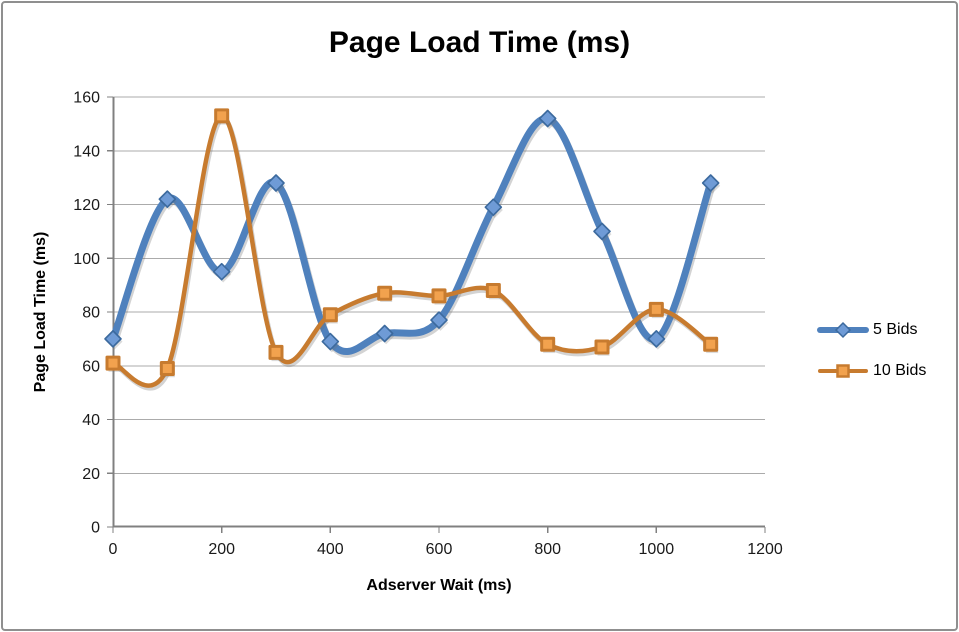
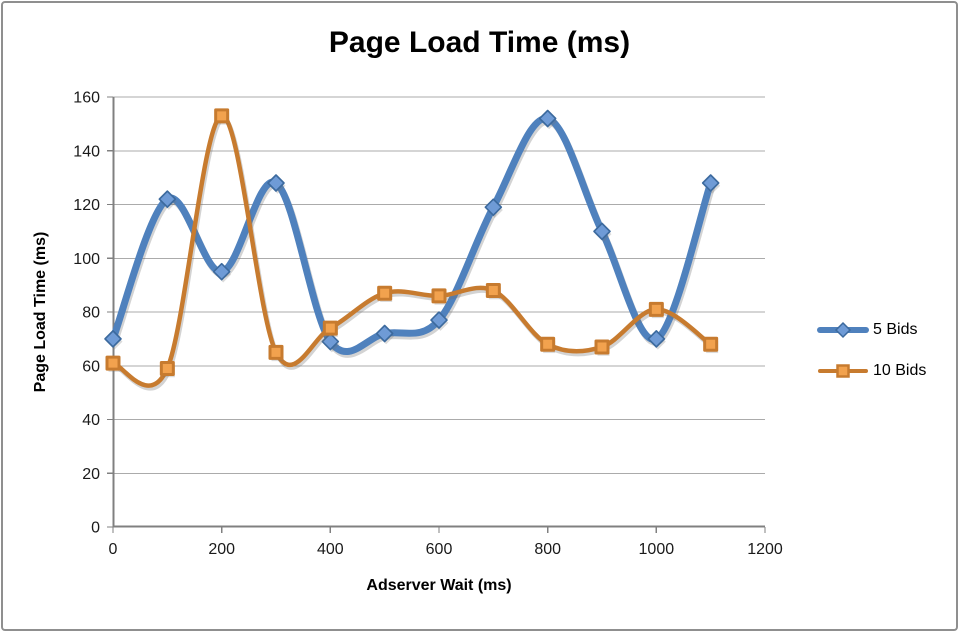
10 Bids/400: 79 -> 74
